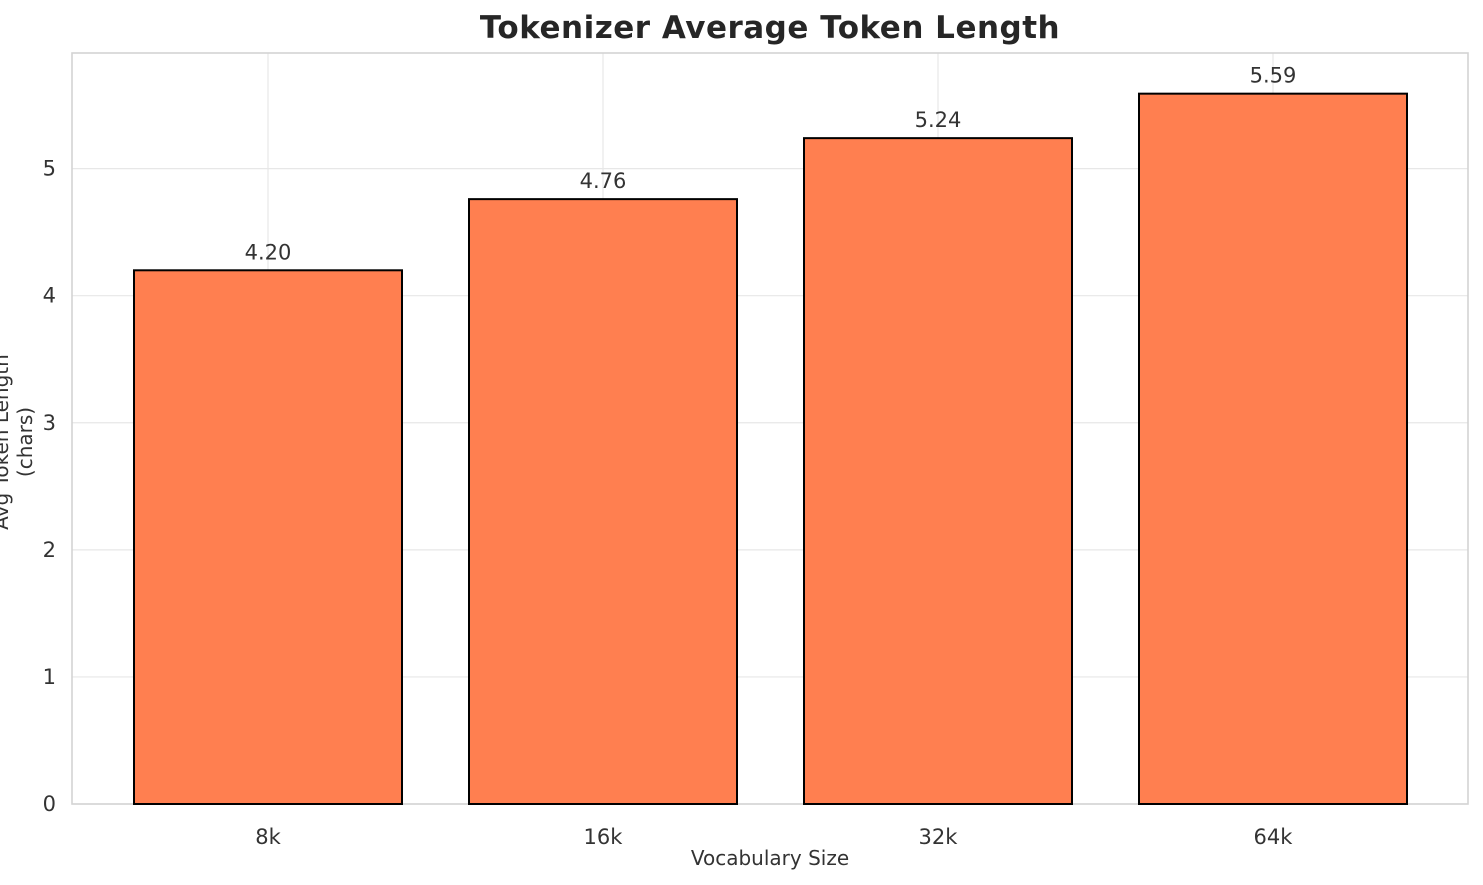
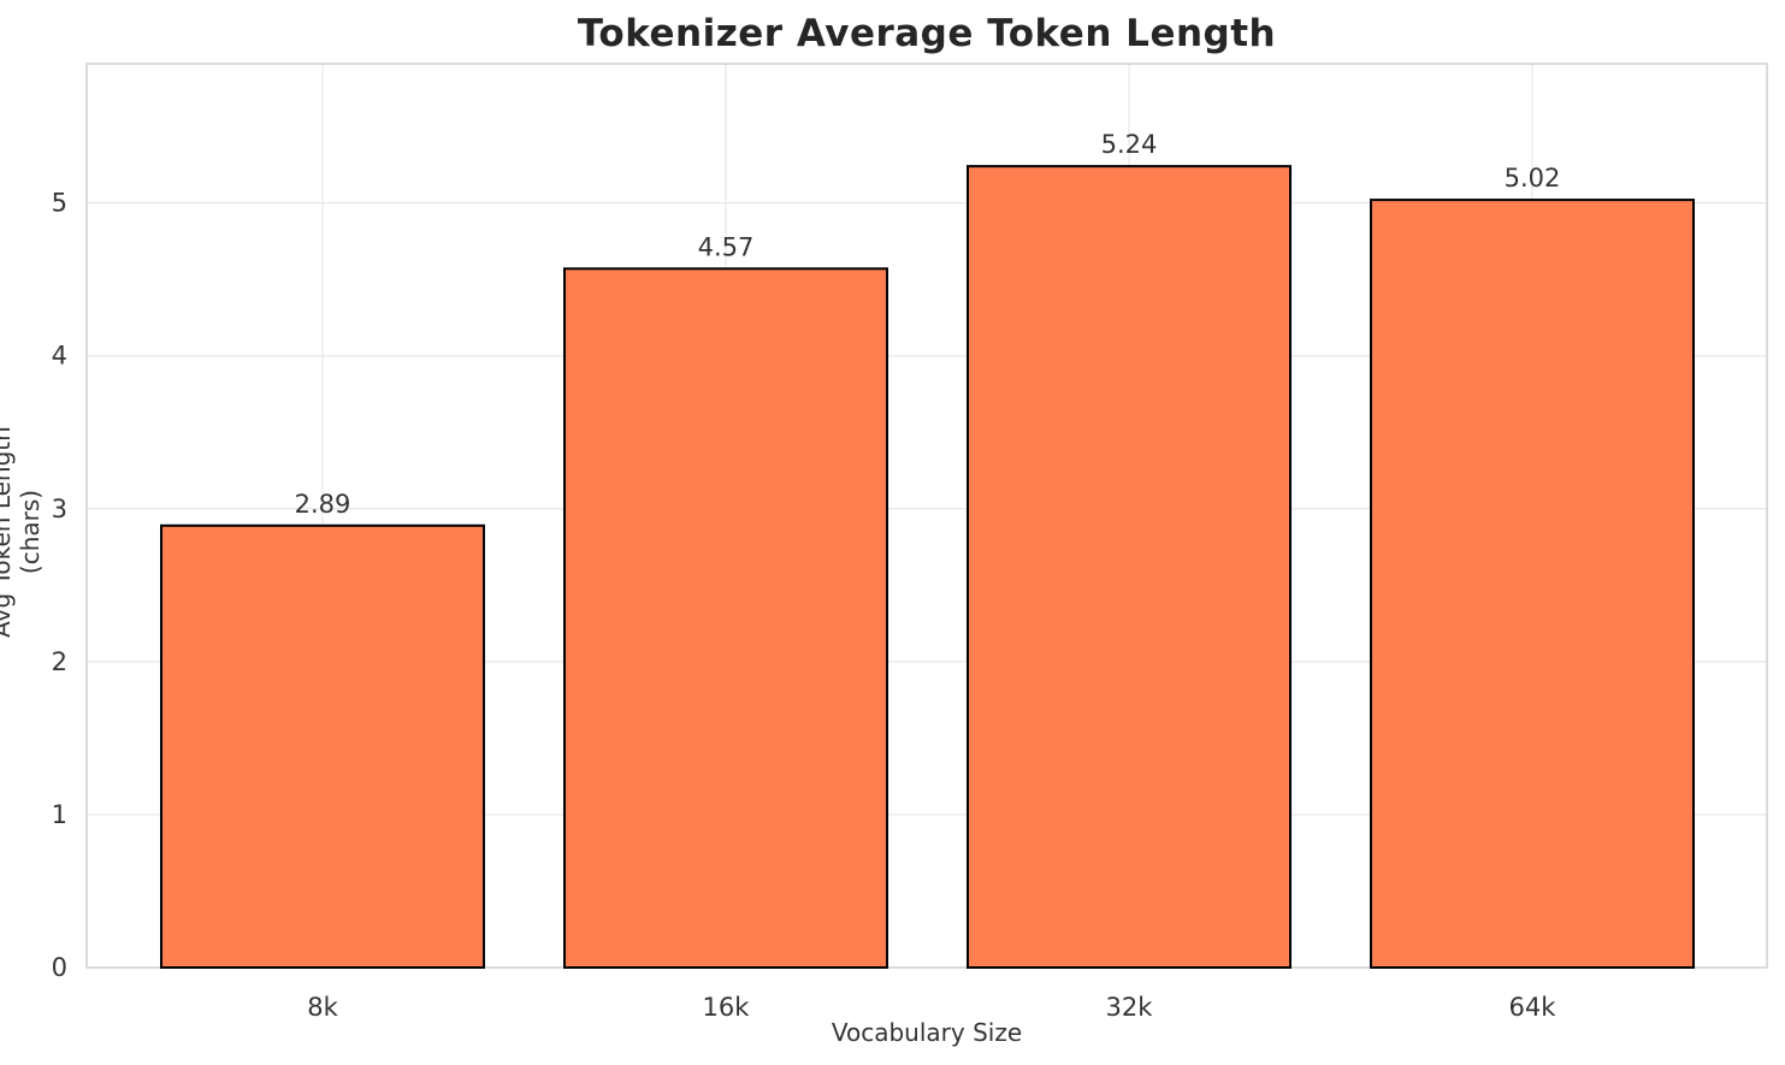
8k: 4.20 -> 2.89
16k: 4.76 -> 4.57
64k: 5.59 -> 5.02
